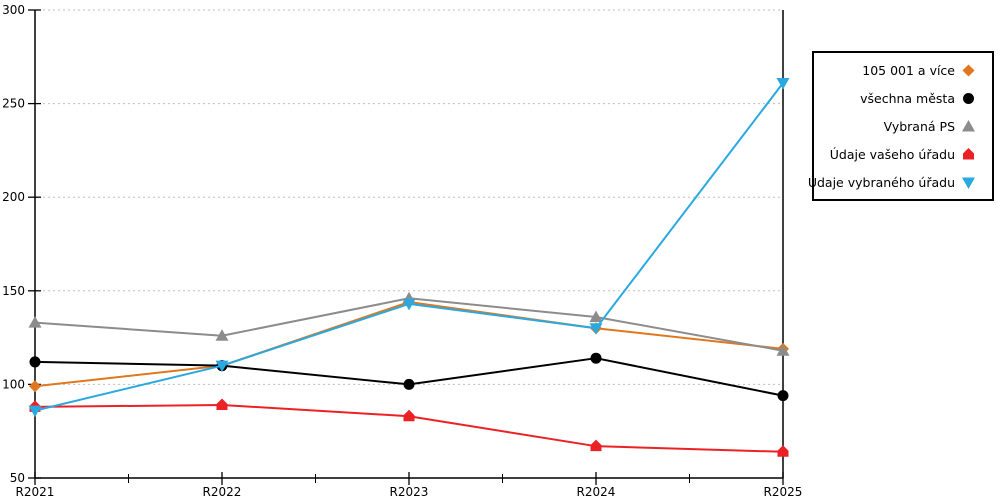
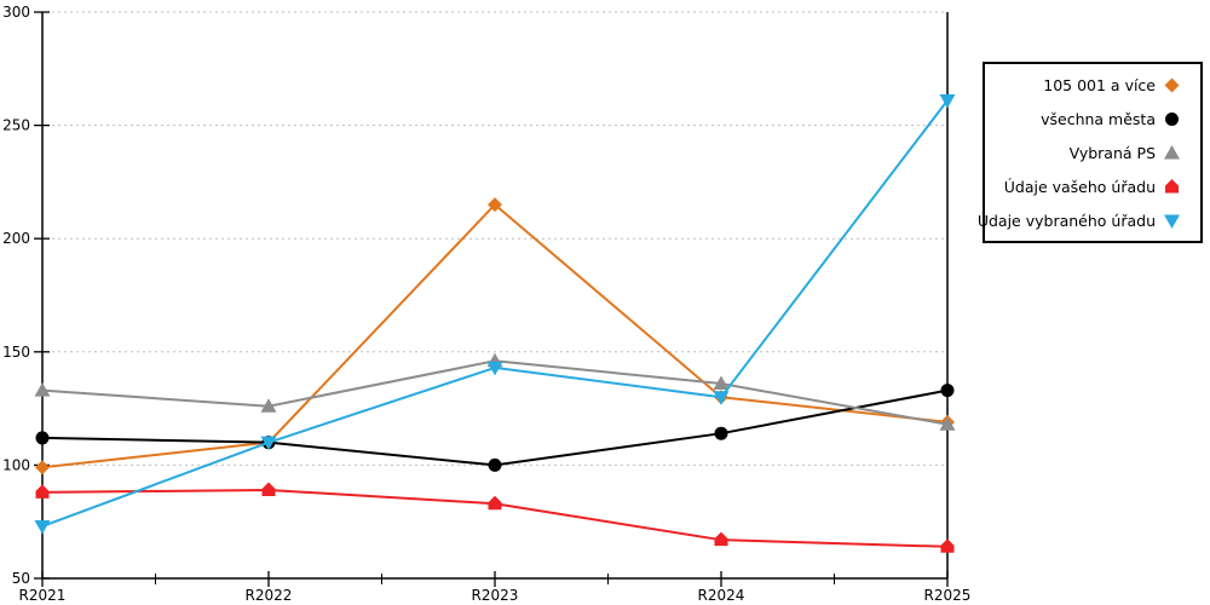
Údaje vybraného úřadu/R2021: 86 -> 73
105 001 a více/R2023: 144 -> 215
všechna města/R2025: 94 -> 133
